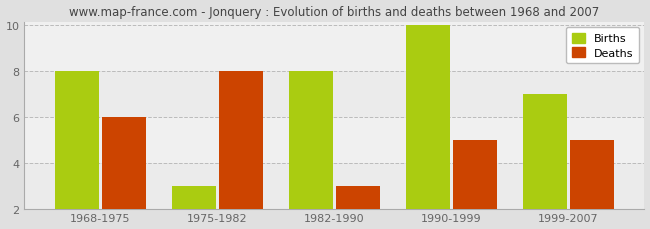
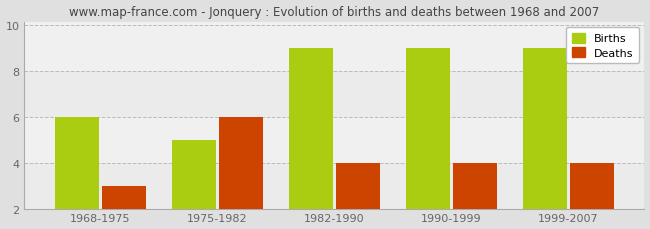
Births/1968-1975: 8 -> 6
Deaths/1968-1975: 6 -> 3
Births/1975-1982: 3 -> 5
Deaths/1975-1982: 8 -> 6
Births/1982-1990: 8 -> 9
Deaths/1982-1990: 3 -> 4
Births/1990-1999: 10 -> 9
Deaths/1990-1999: 5 -> 4
Births/1999-2007: 7 -> 9
Deaths/1999-2007: 5 -> 4
